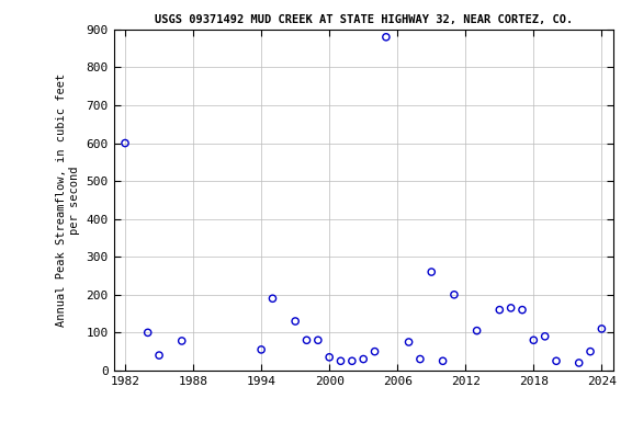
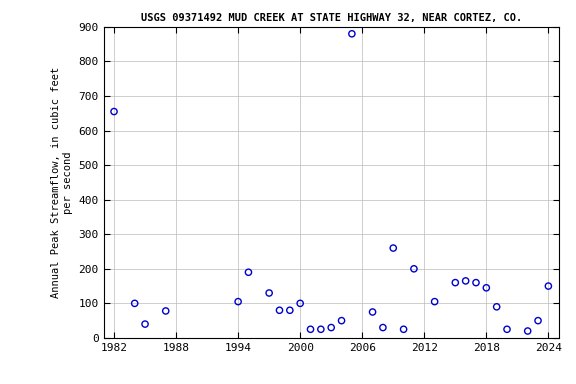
1982: 600 -> 655
1994: 55 -> 105
2000: 35 -> 100
2018: 80 -> 145
2024: 110 -> 150
